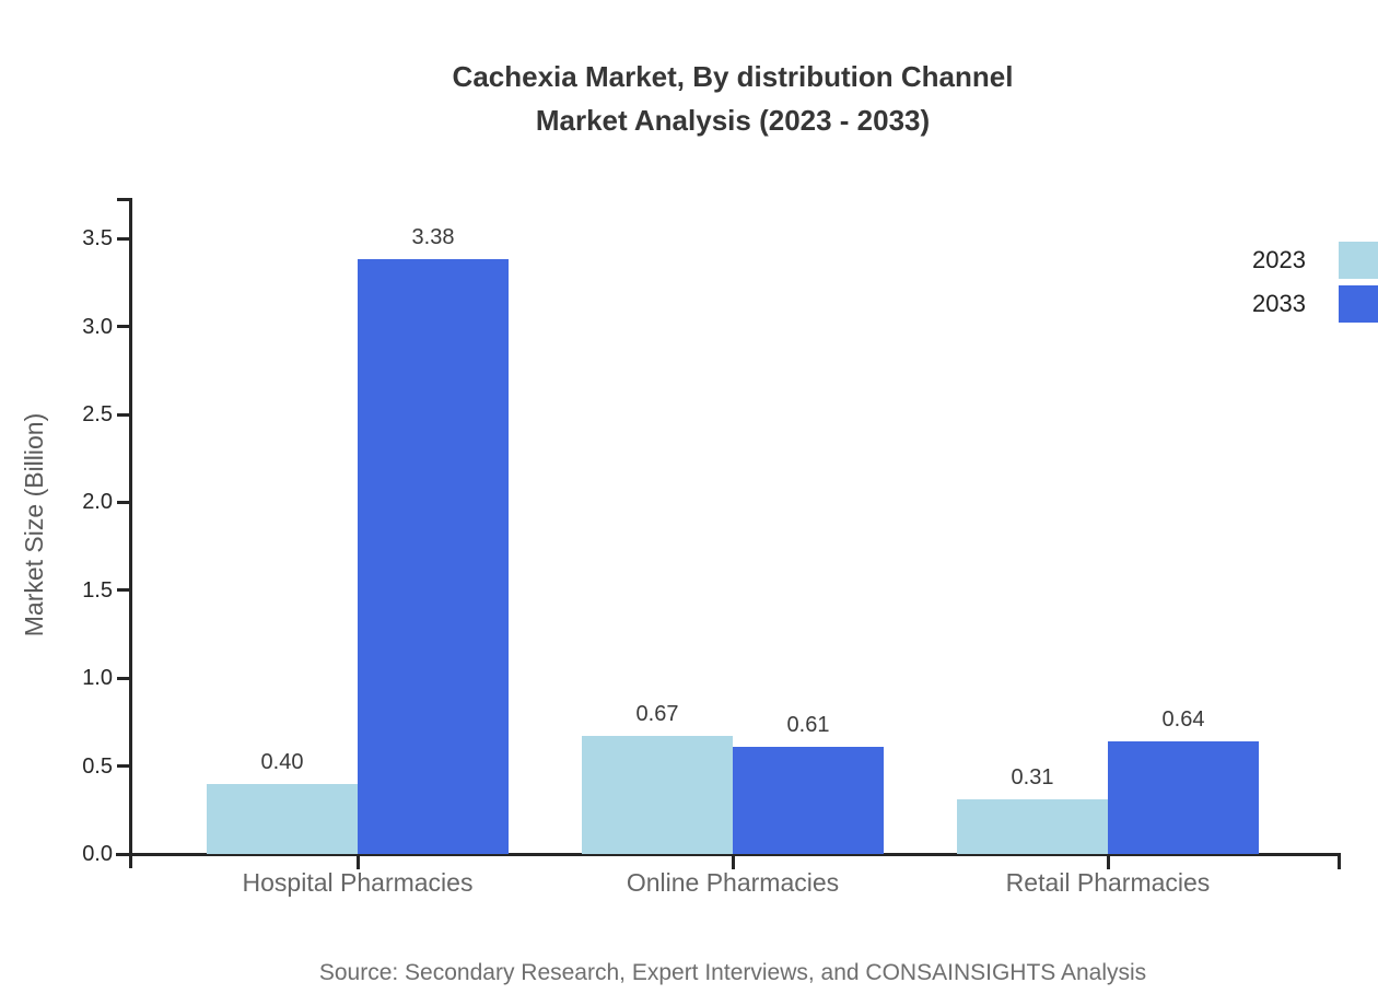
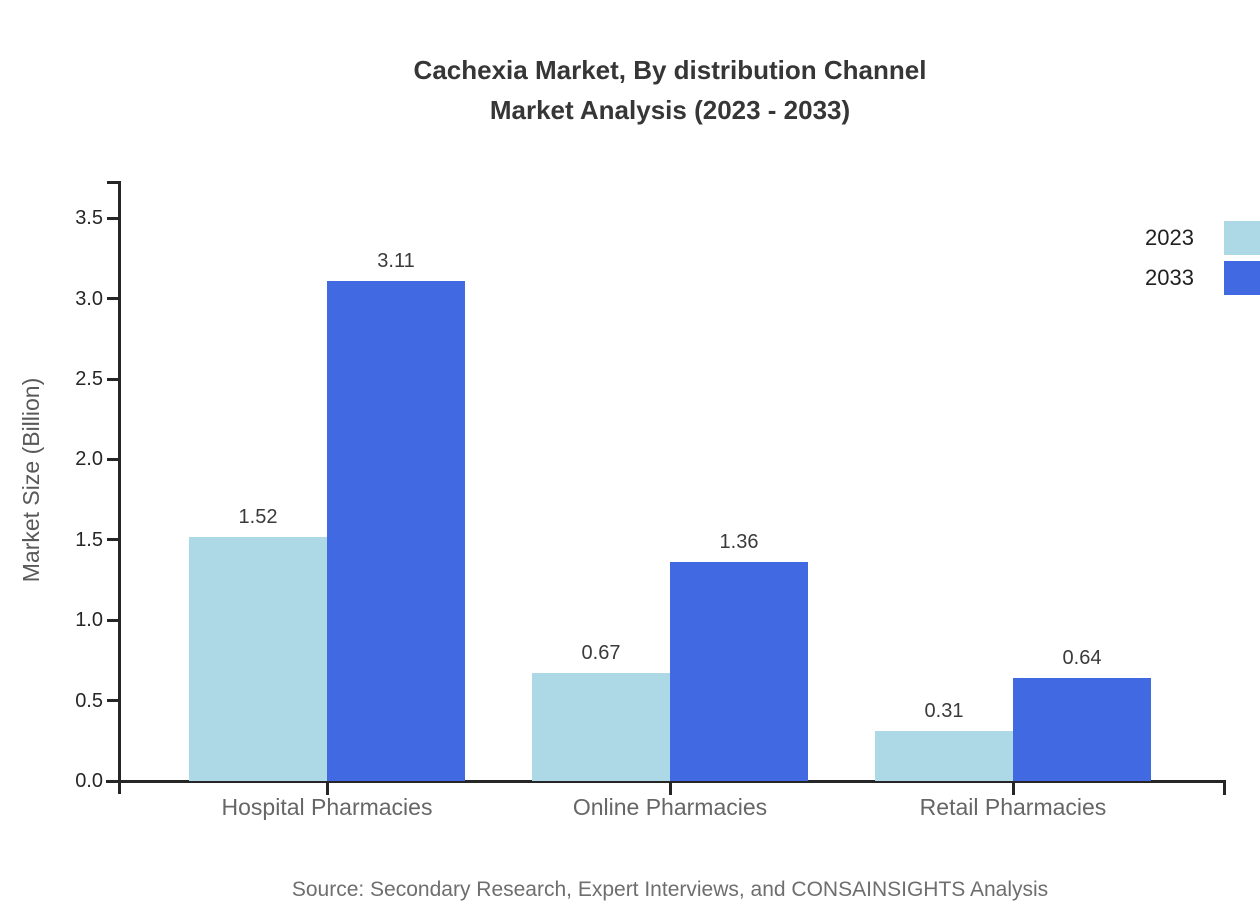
2023/Hospital Pharmacies: 0.40 -> 1.52
2033/Hospital Pharmacies: 3.38 -> 3.11
2033/Online Pharmacies: 0.61 -> 1.36
